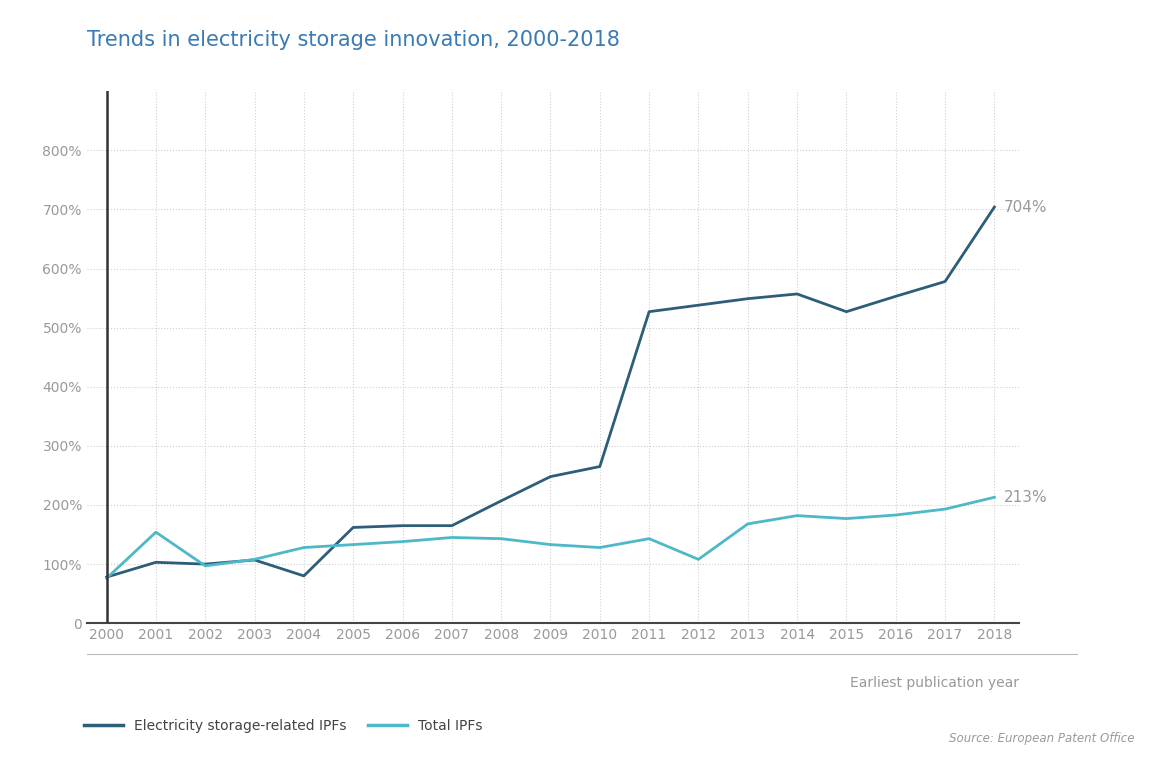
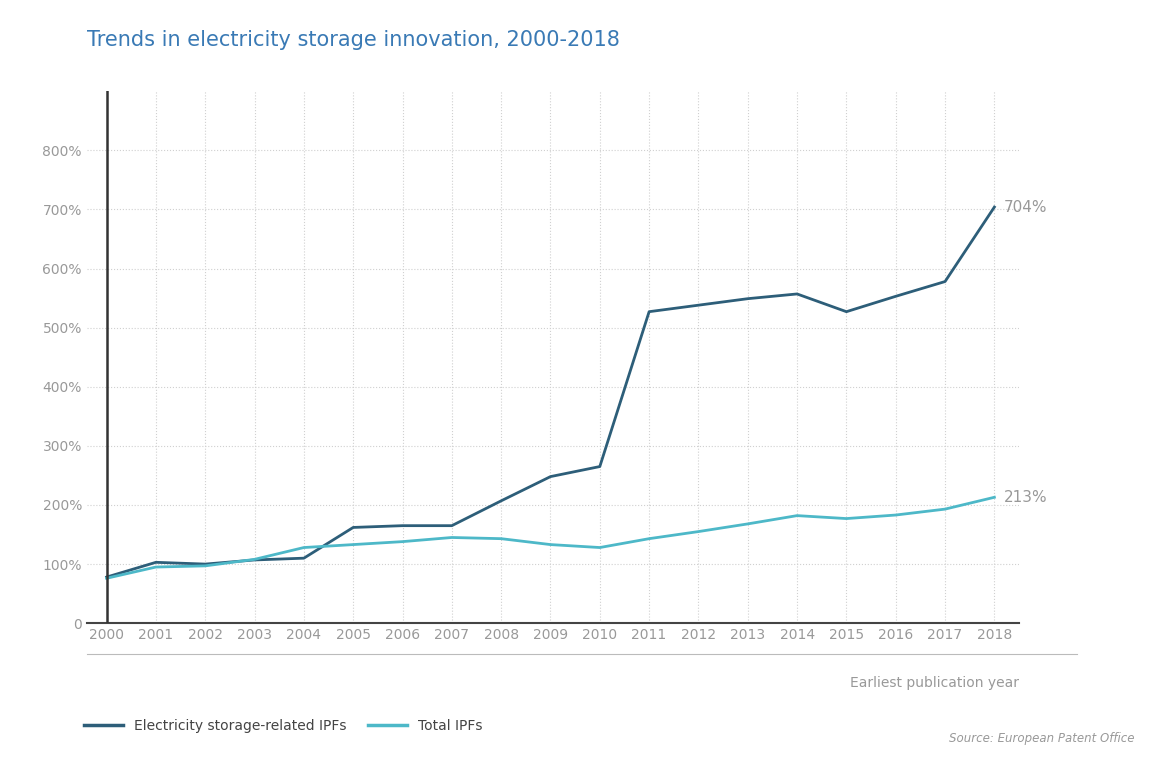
Total IPFs/2001: 154% -> 95%
Electricity storage-related IPFs/2004: 80% -> 110%
Total IPFs/2012: 108% -> 155%
